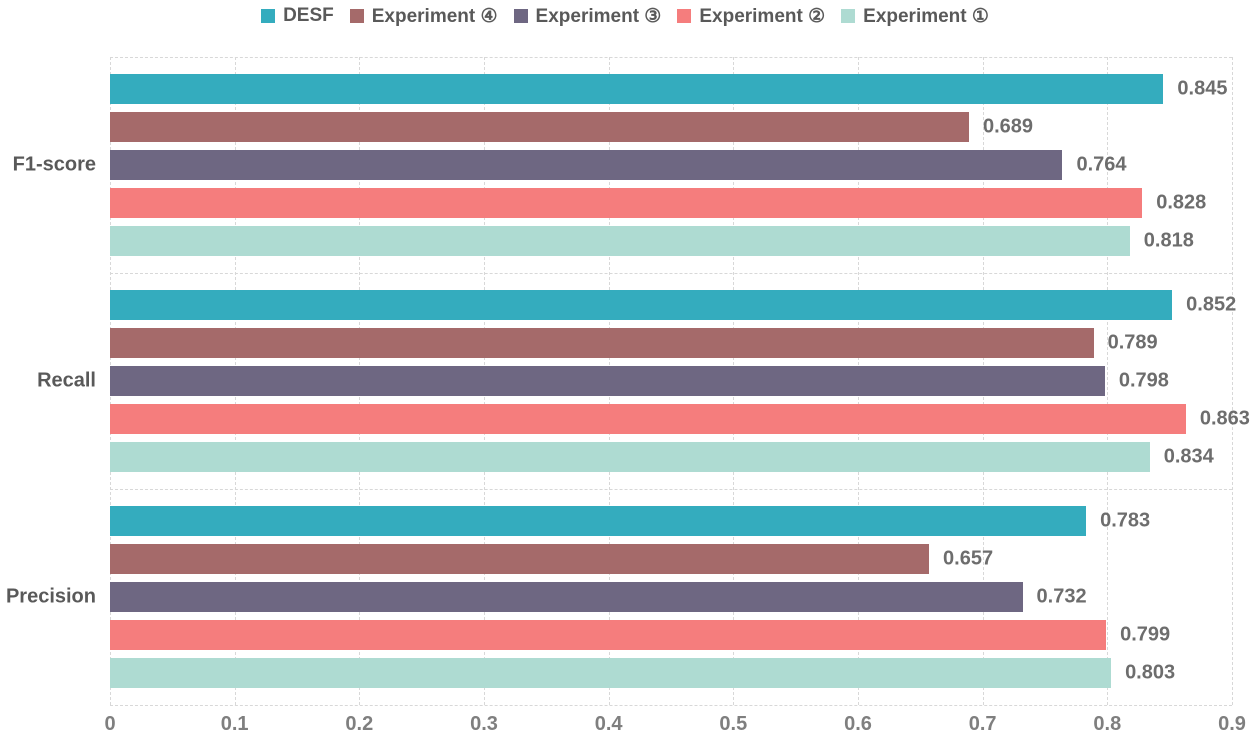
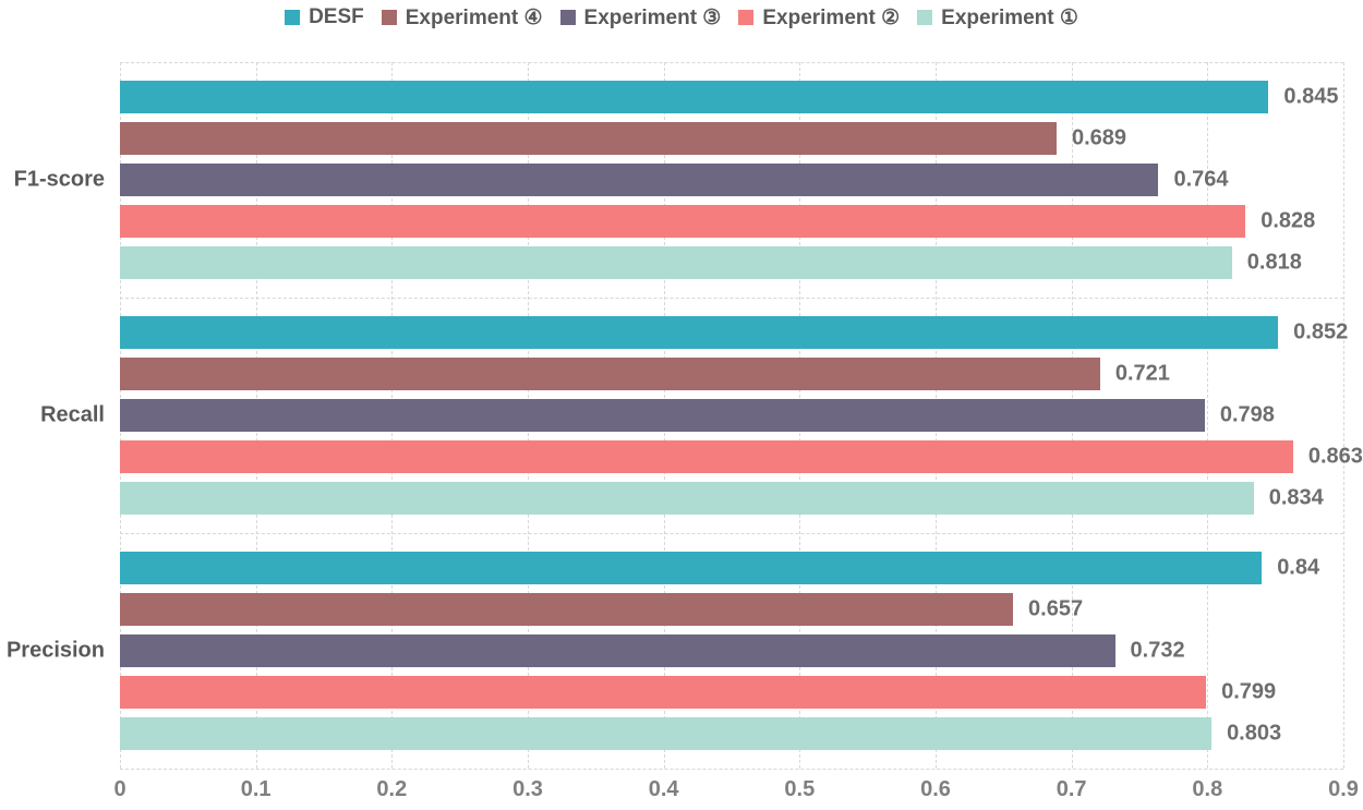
Experiment ④/Recall: 0.789 -> 0.721
DESF/Precision: 0.783 -> 0.84
